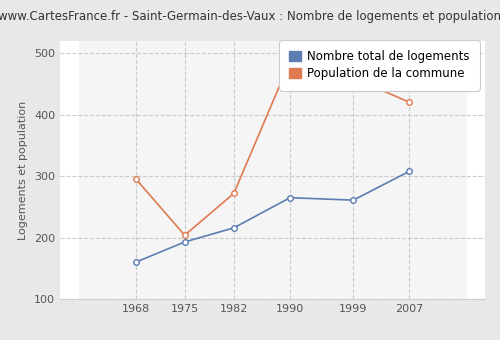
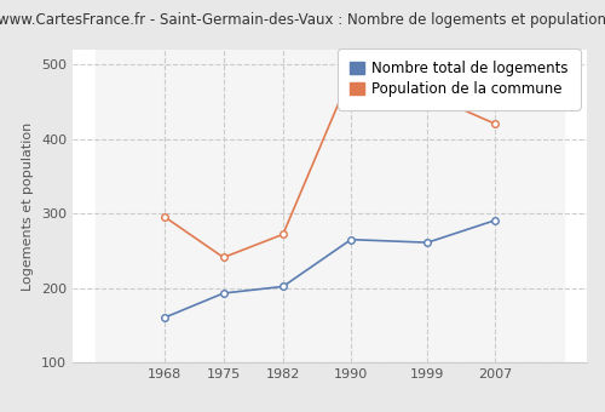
Population de la commune/1975: 204 -> 241
Nombre total de logements/1982: 216 -> 202
Nombre total de logements/2007: 308 -> 291
